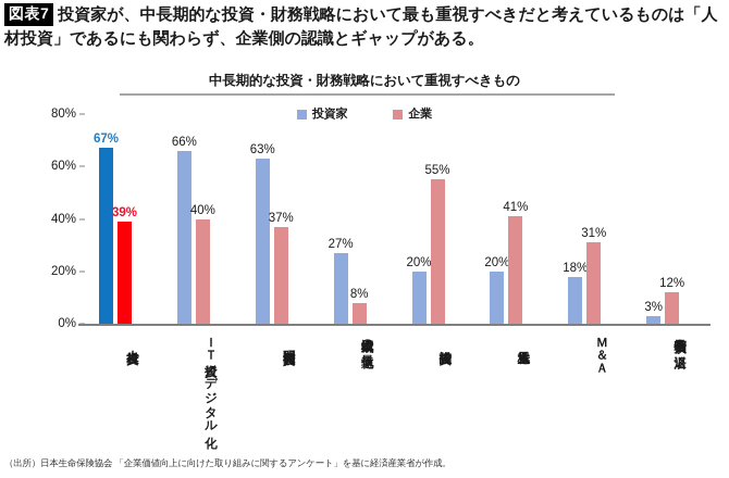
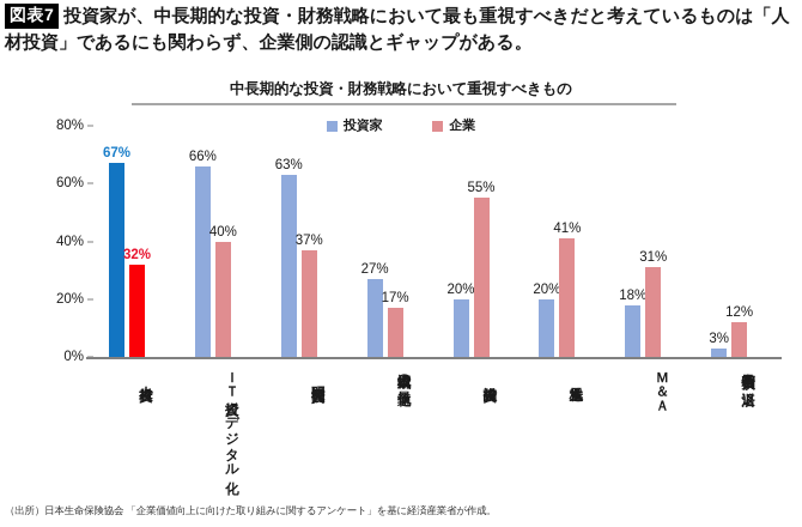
企業/人材投資: 39% -> 32%
企業/資本構成の最適化: 8% -> 17%
